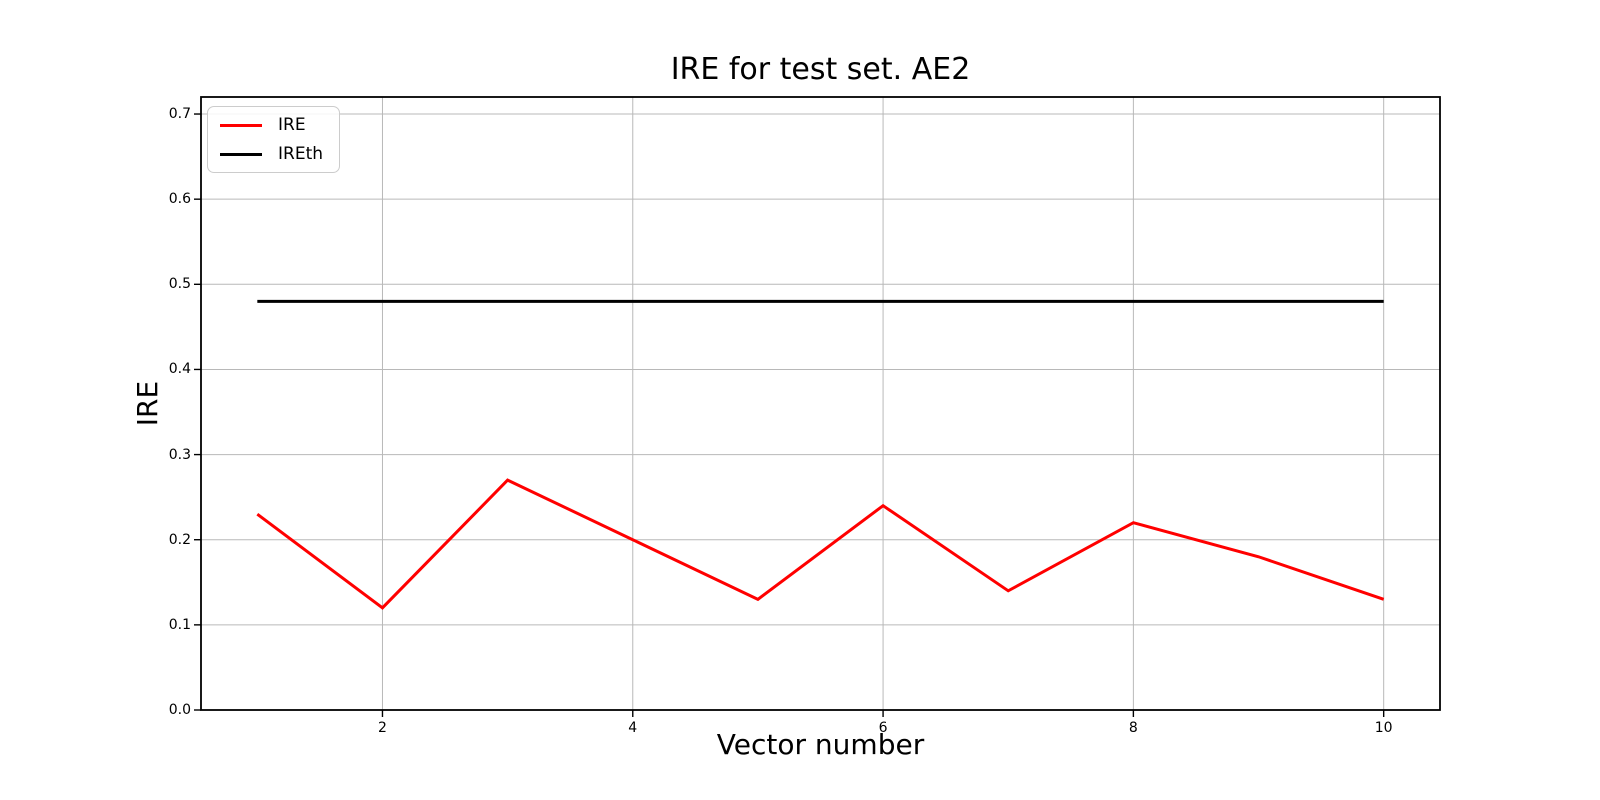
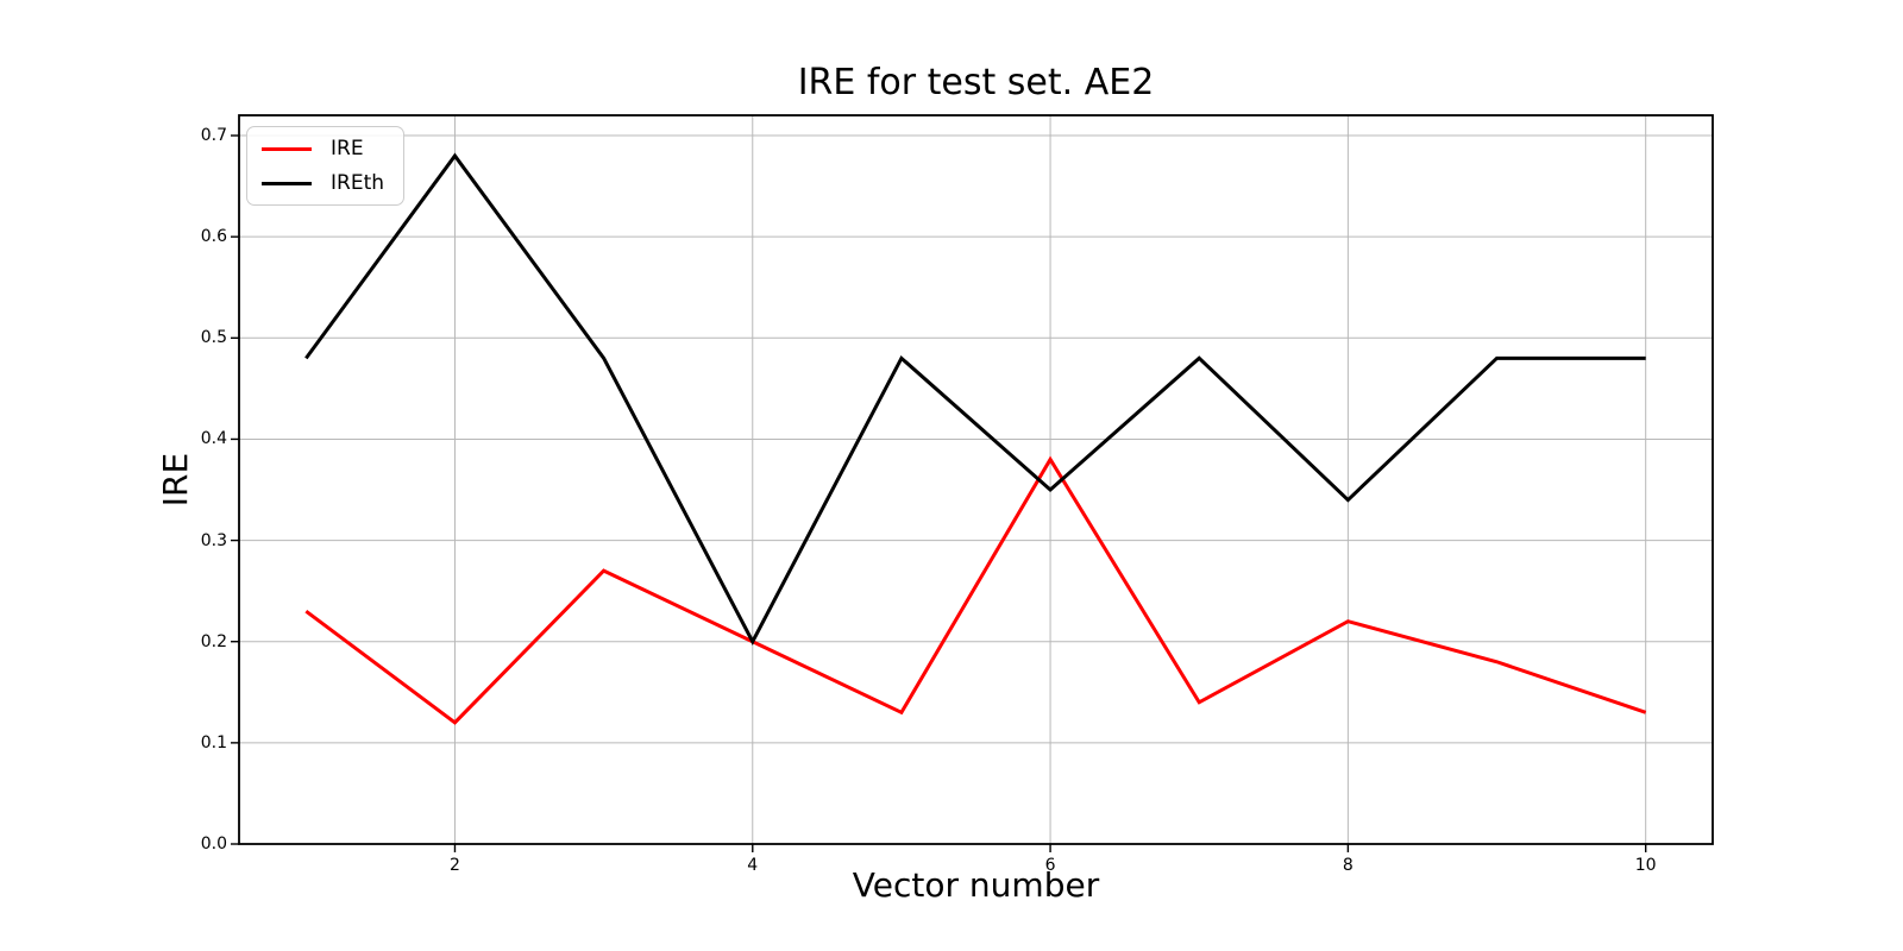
IREth/2: 0.48 -> 0.68
IREth/4: 0.48 -> 0.20
IRE/6: 0.24 -> 0.38
IREth/6: 0.48 -> 0.35
IREth/8: 0.48 -> 0.34
